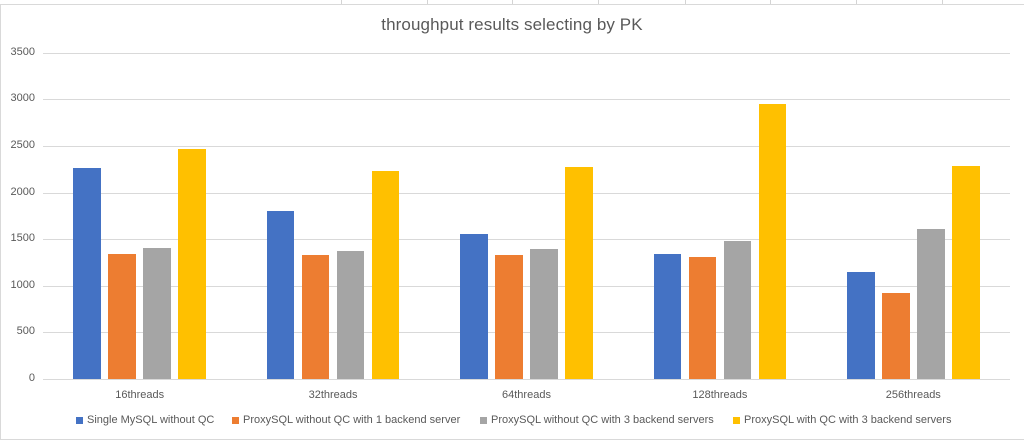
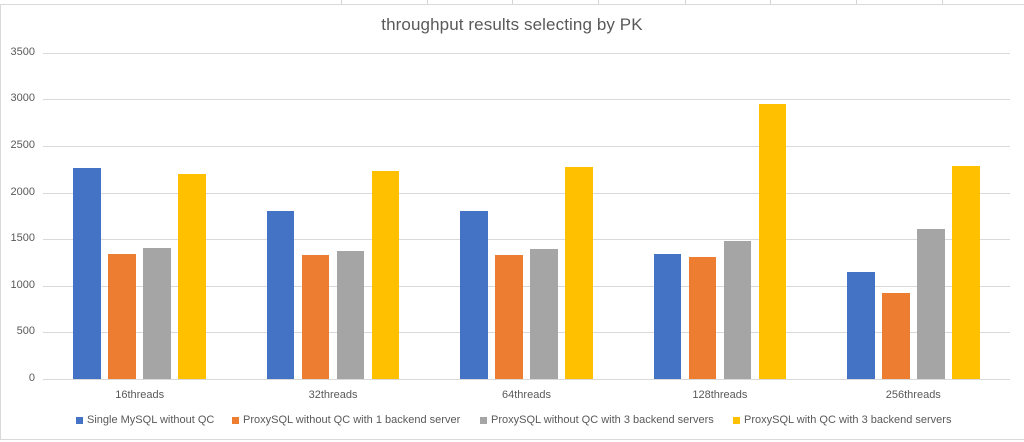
ProxySQL with QC with 3 backend servers/16threads: 2500 -> 2200
Single MySQL without QC/64threads: 1600 -> 1800
